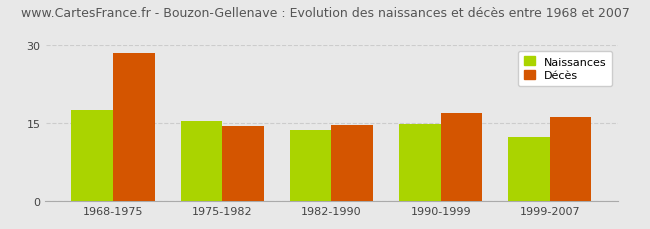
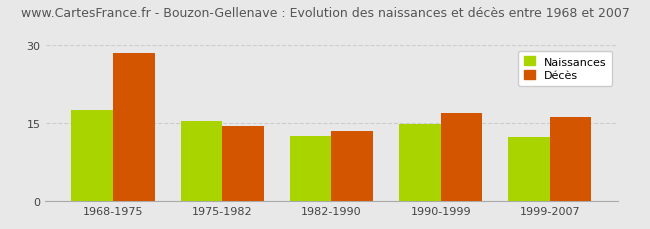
Naissances/1982-1990: 13.6 -> 12.5
Décès/1982-1990: 14.6 -> 13.5
